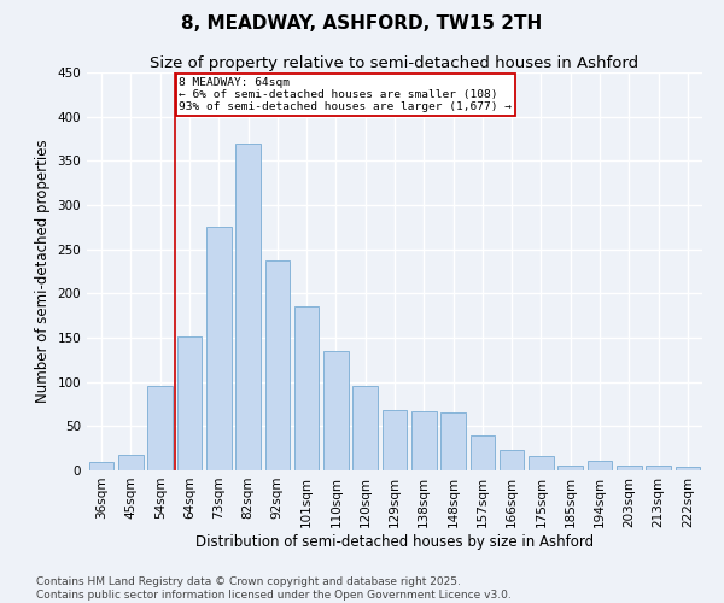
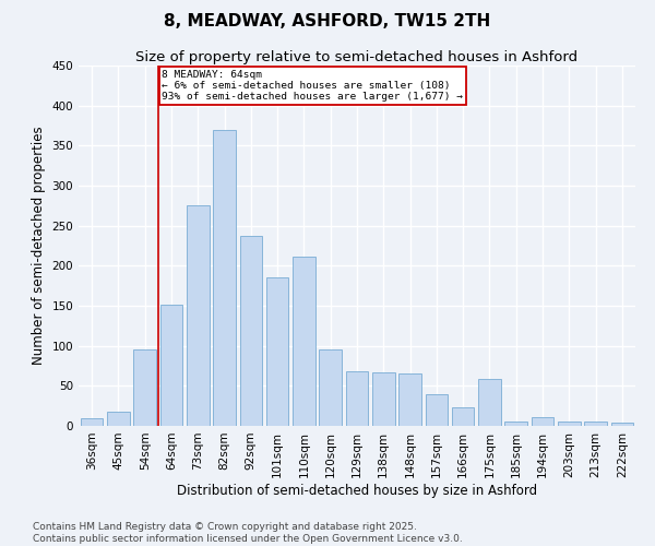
110sqm: 135 -> 212
175sqm: 16 -> 58
